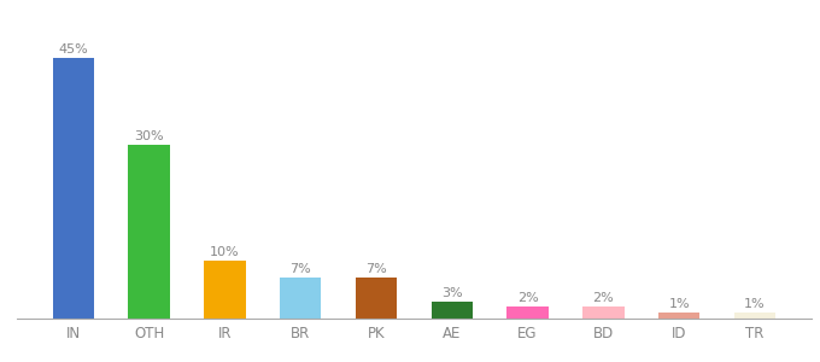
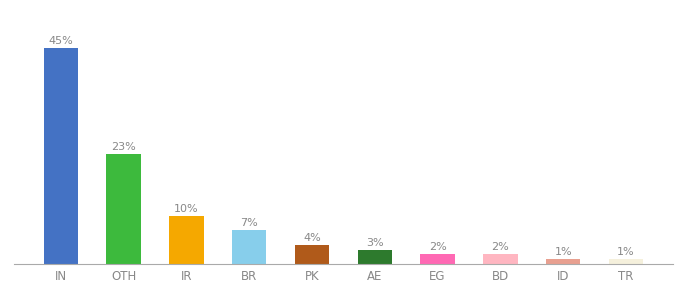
OTH: 30% -> 23%
PK: 7% -> 4%
